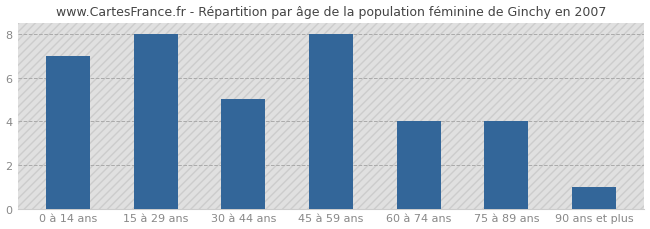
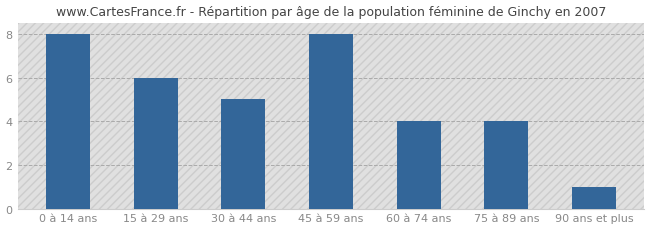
0 à 14 ans: 7 -> 8
15 à 29 ans: 8 -> 6
